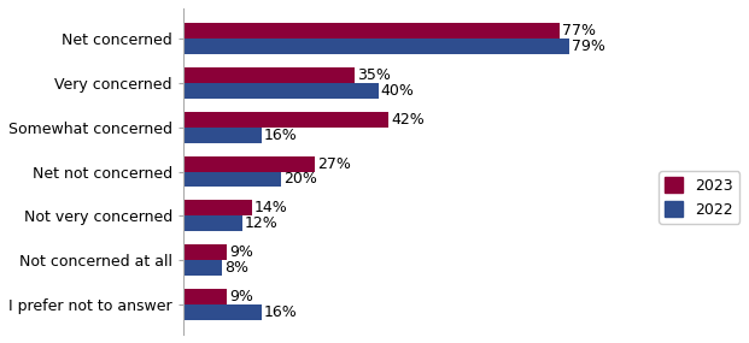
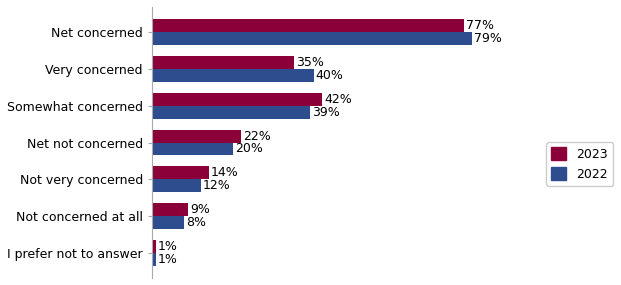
2022/Somewhat concerned: 16% -> 39%
2023/Net not concerned: 27% -> 22%
2023/I prefer not to answer: 9% -> 1%
2022/I prefer not to answer: 16% -> 1%
